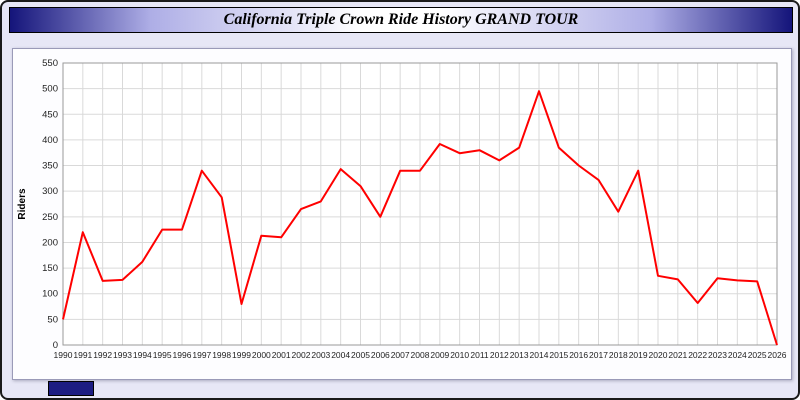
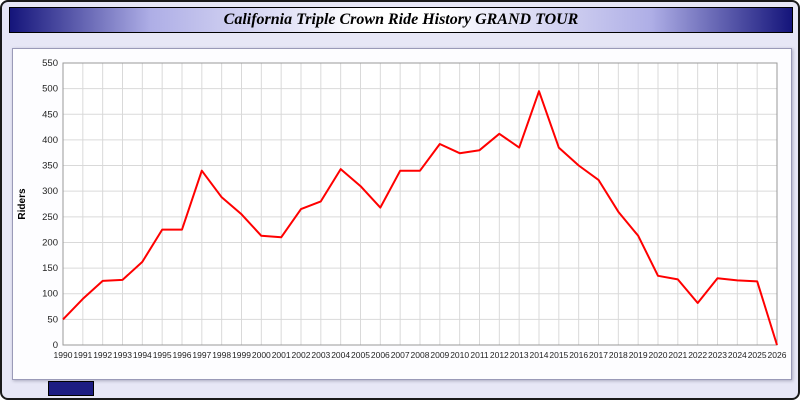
1991: 220 -> 90
1999: 80 -> 260
2006: 250 -> 270
2012: 360 -> 410
2019: 340 -> 210
